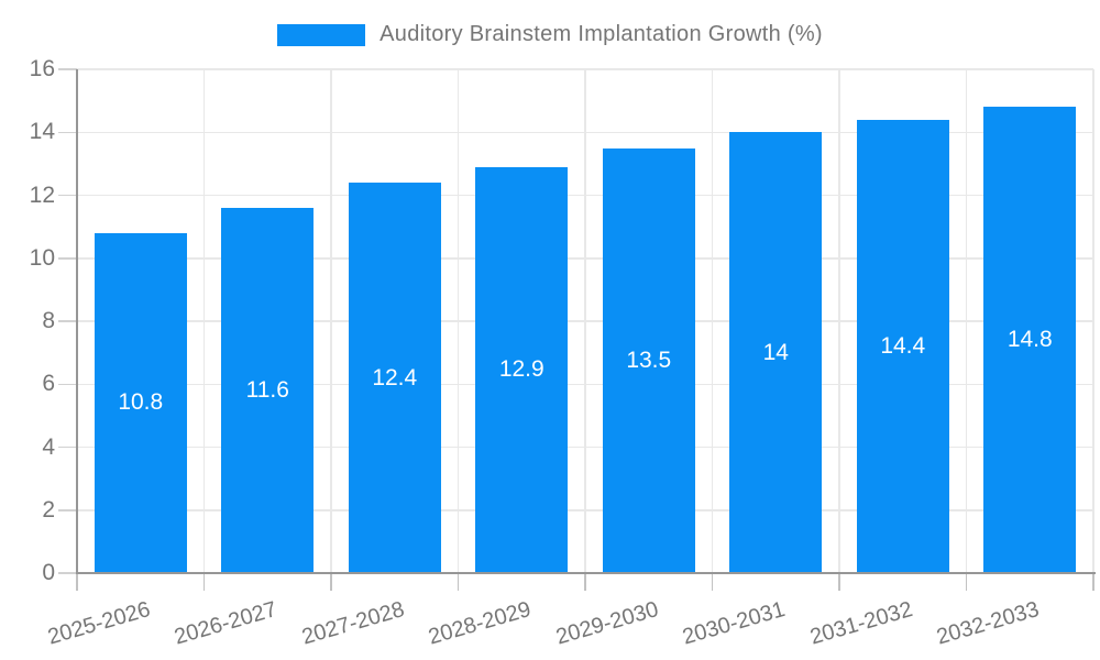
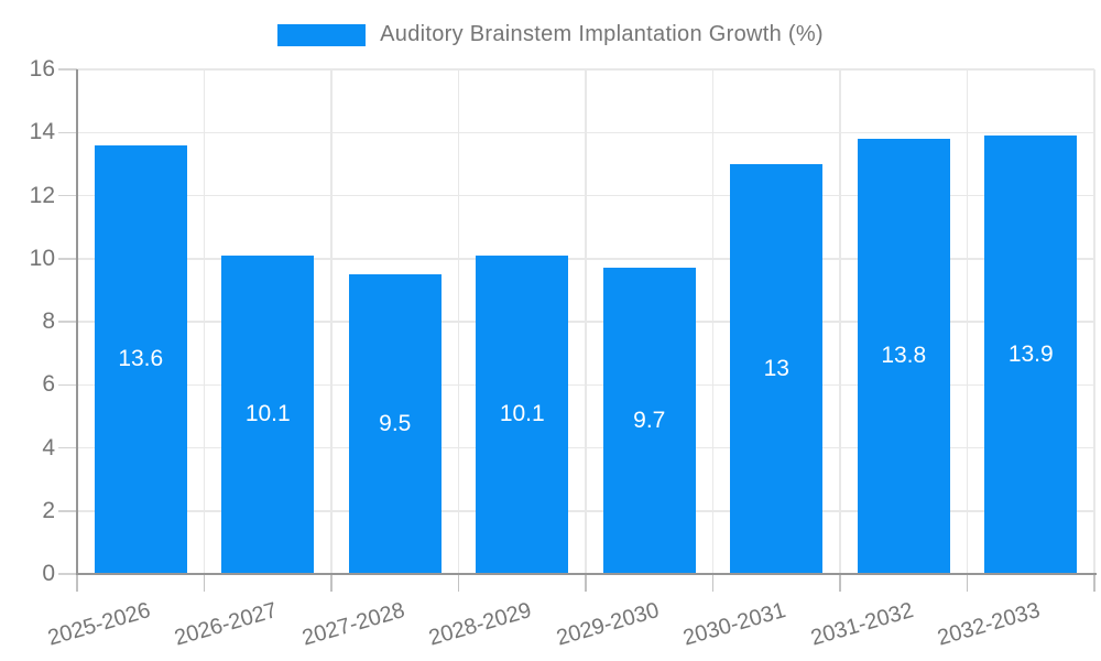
2025-2026: 10.8 -> 13.6
2026-2027: 11.6 -> 10.1
2027-2028: 12.4 -> 9.5
2028-2029: 12.9 -> 10.1
2029-2030: 13.5 -> 9.7
2030-2031: 14 -> 13
2031-2032: 14.4 -> 13.8
2032-2033: 14.8 -> 13.9
